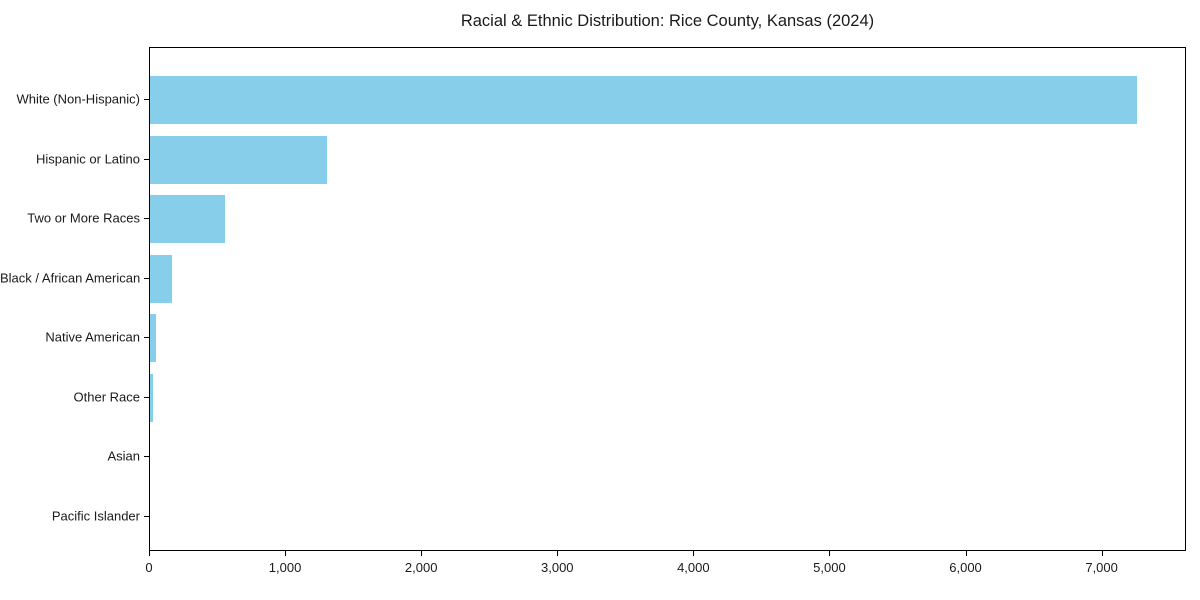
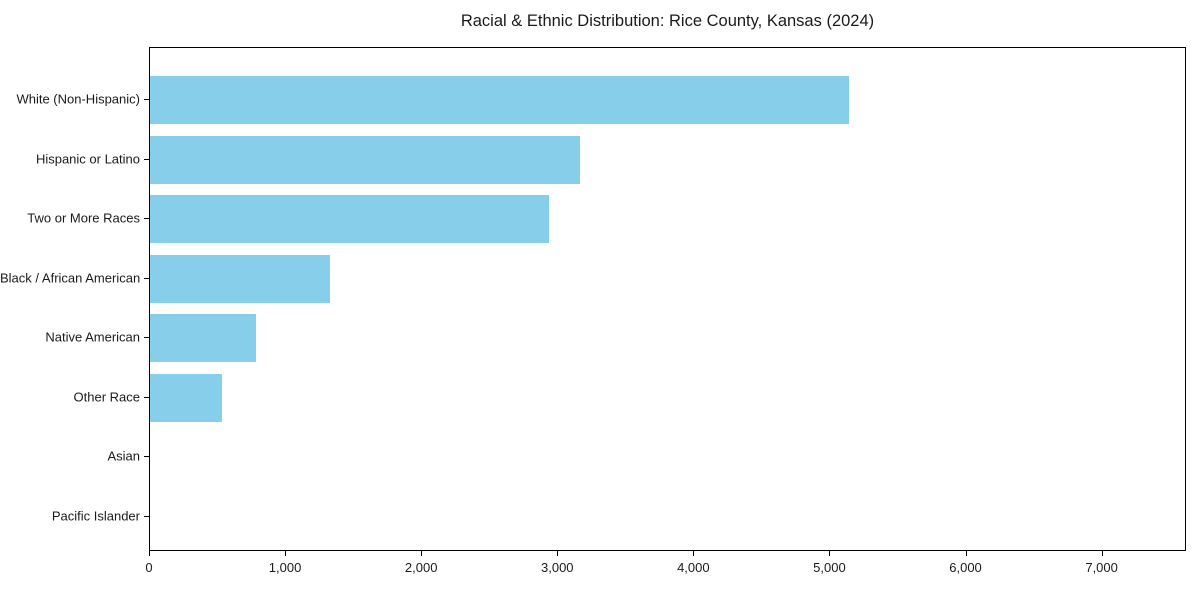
White (Non-Hispanic): 7250 -> 5140
Hispanic or Latino: 1300 -> 3160
Two or More Races: 550 -> 2930
Black / African American: 160 -> 1320
Native American: 40 -> 780
Other Race: 20 -> 530
